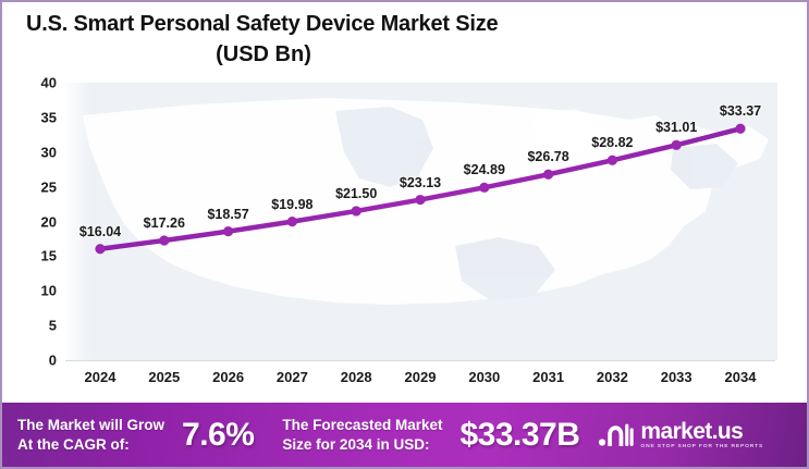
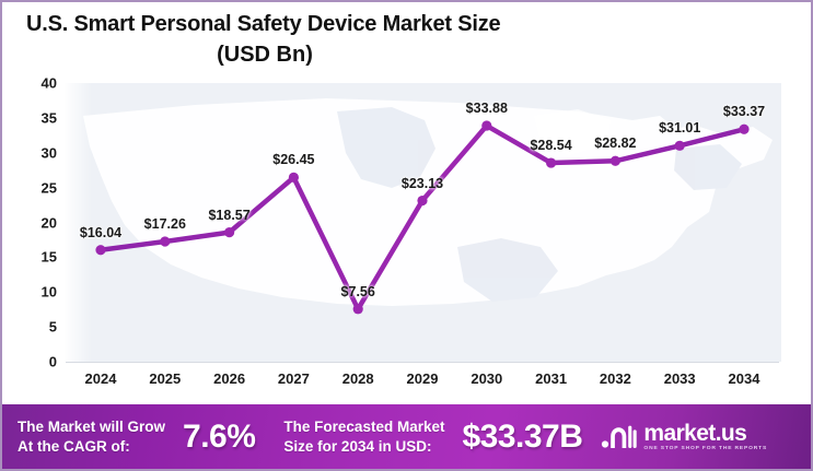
2027: $19.98 -> $26.45
2028: $21.50 -> $7.56
2030: $24.89 -> $33.88
2031: $26.78 -> $28.54
